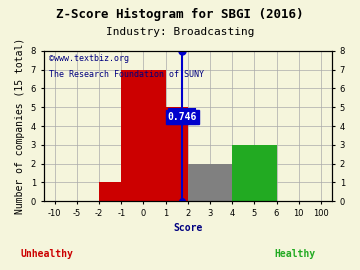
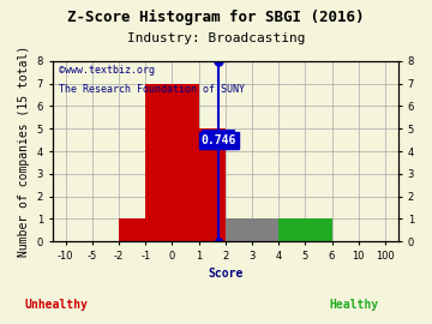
3: 2 -> 1
5: 3 -> 1
